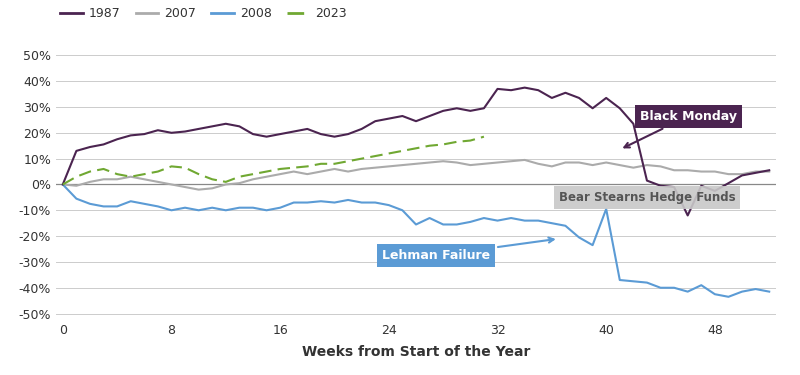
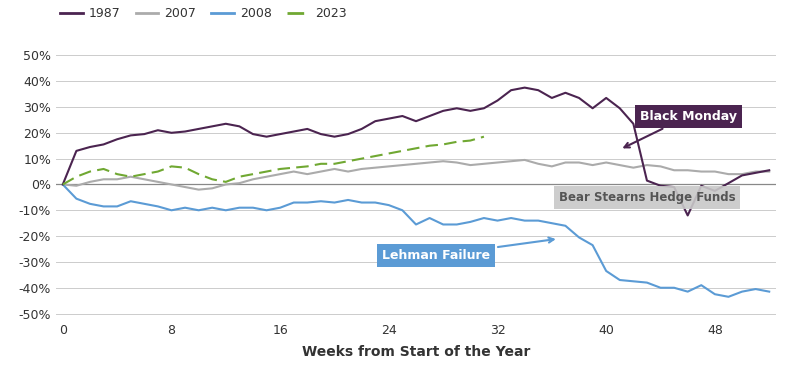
1987/32: 37.0% -> 32.5%
2008/40: -9.5% -> -33.5%
